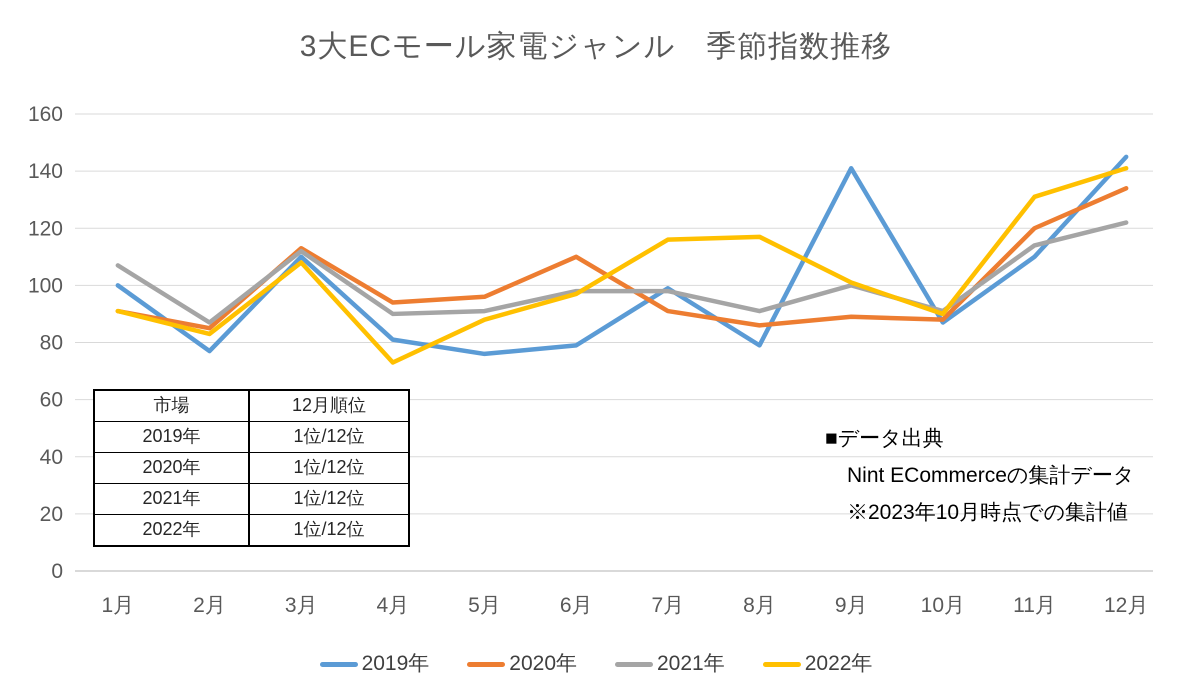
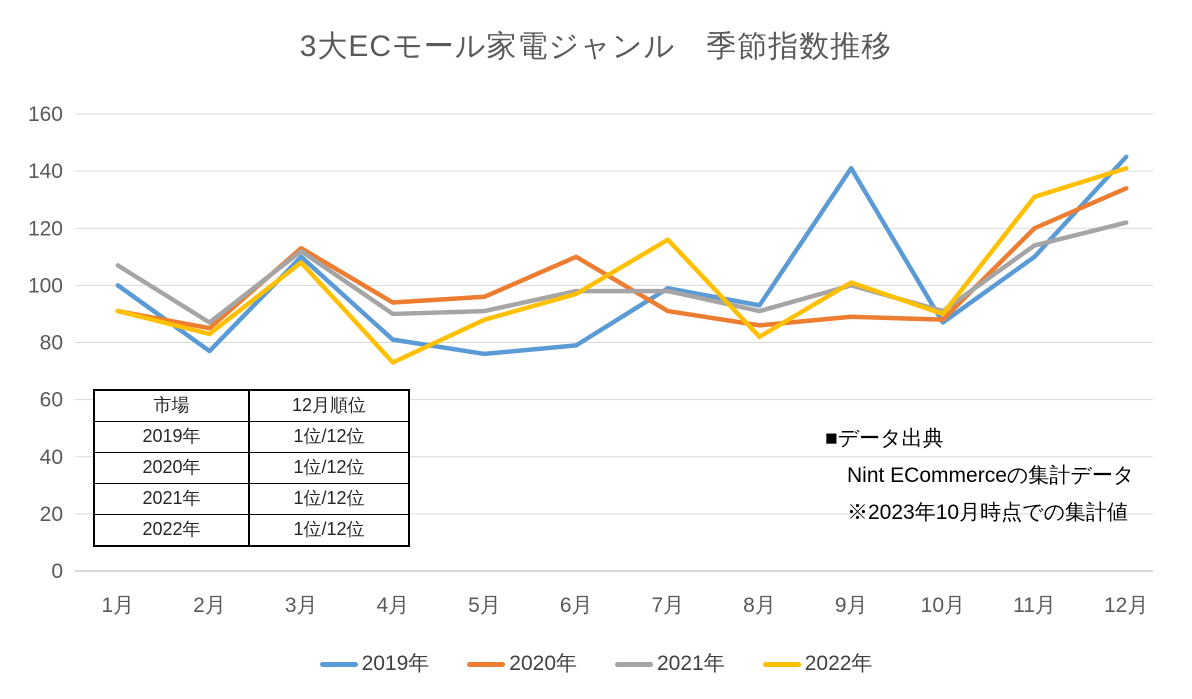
2019年/8月: 79 -> 93
2022年/8月: 117 -> 82
